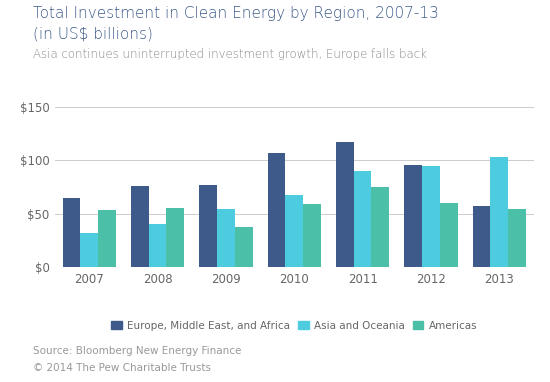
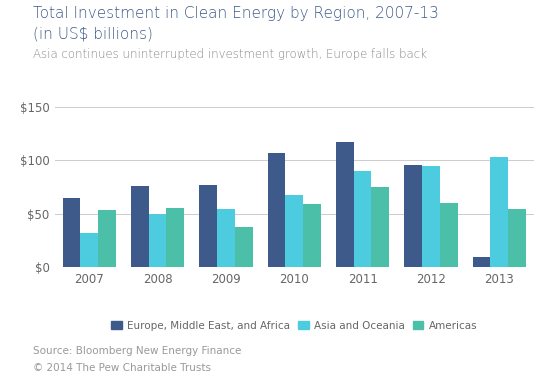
Asia and Oceania/2008: $41 -> $50
Europe, Middle East, and Africa/2013: $57 -> $10
